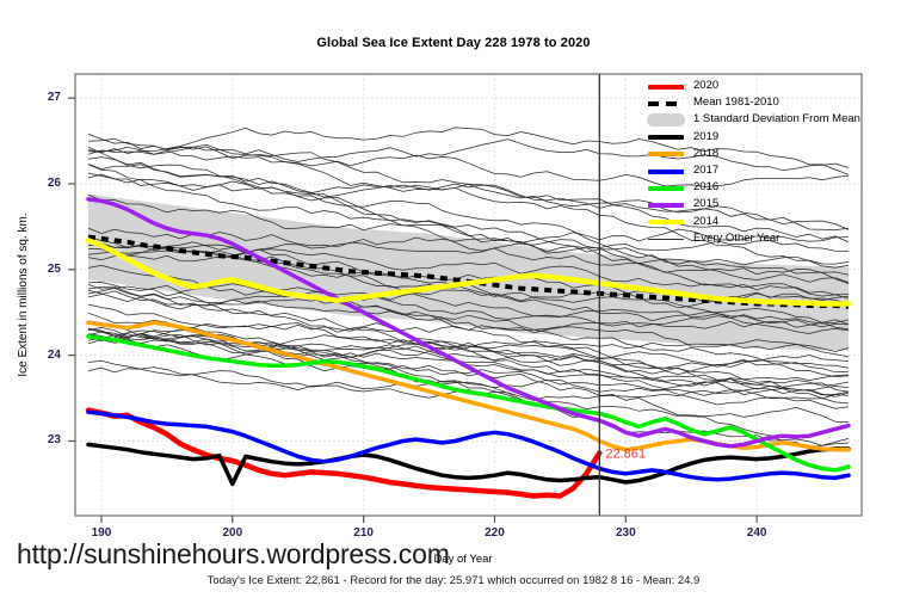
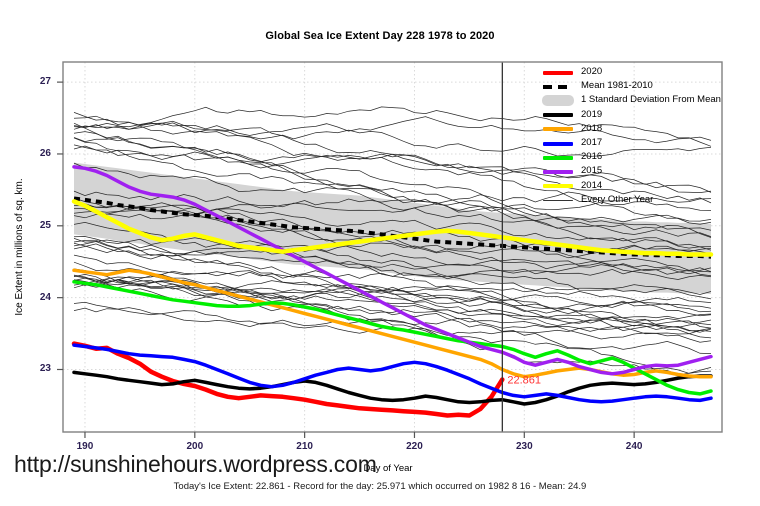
2019/200: 22.5 -> 22.9
